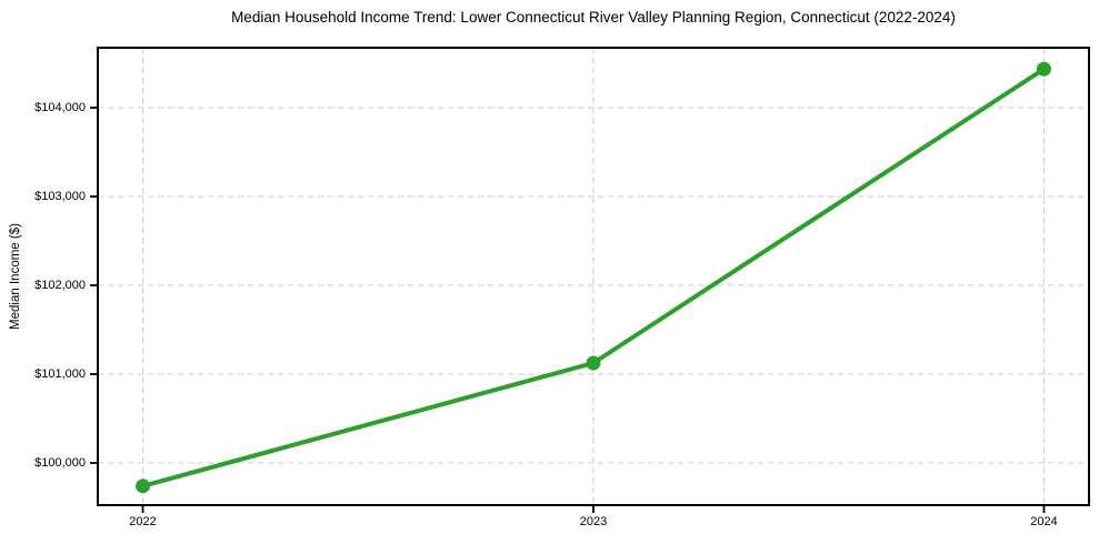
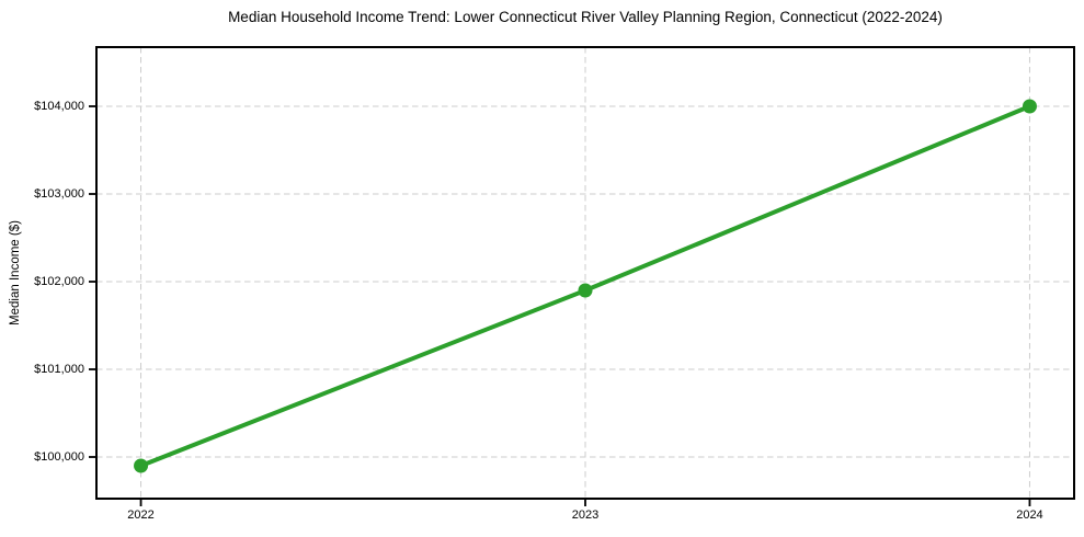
2022: $99700 -> $99900
2023: $101100 -> $101900
2024: $104400 -> $104000
